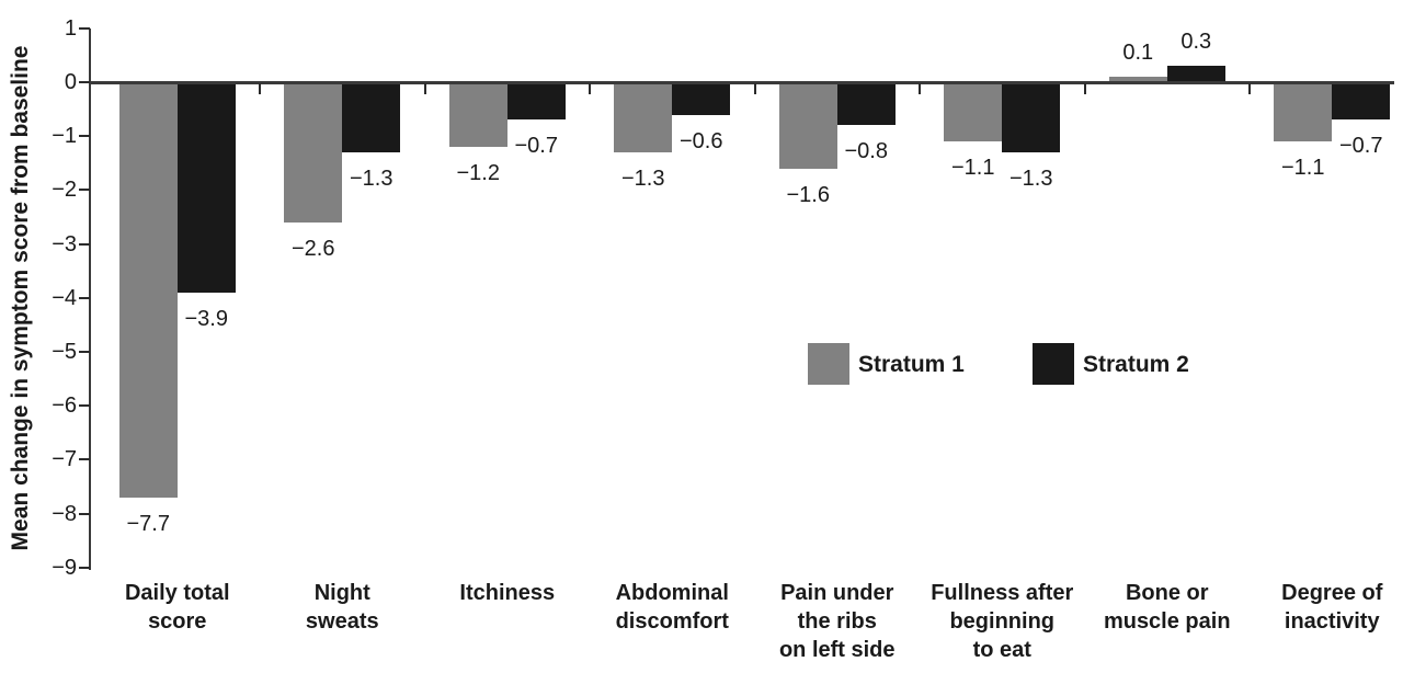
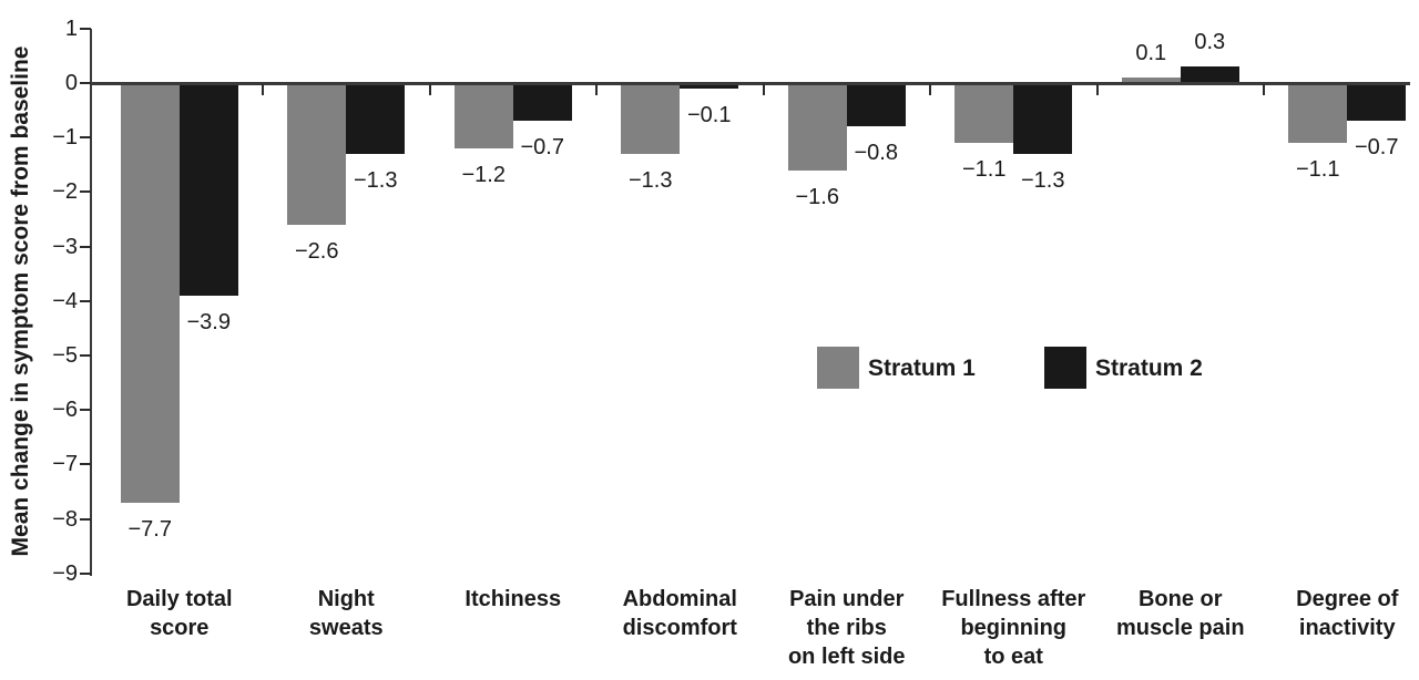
Stratum 2/Abdominal discomfort: −0.6 -> −0.1
